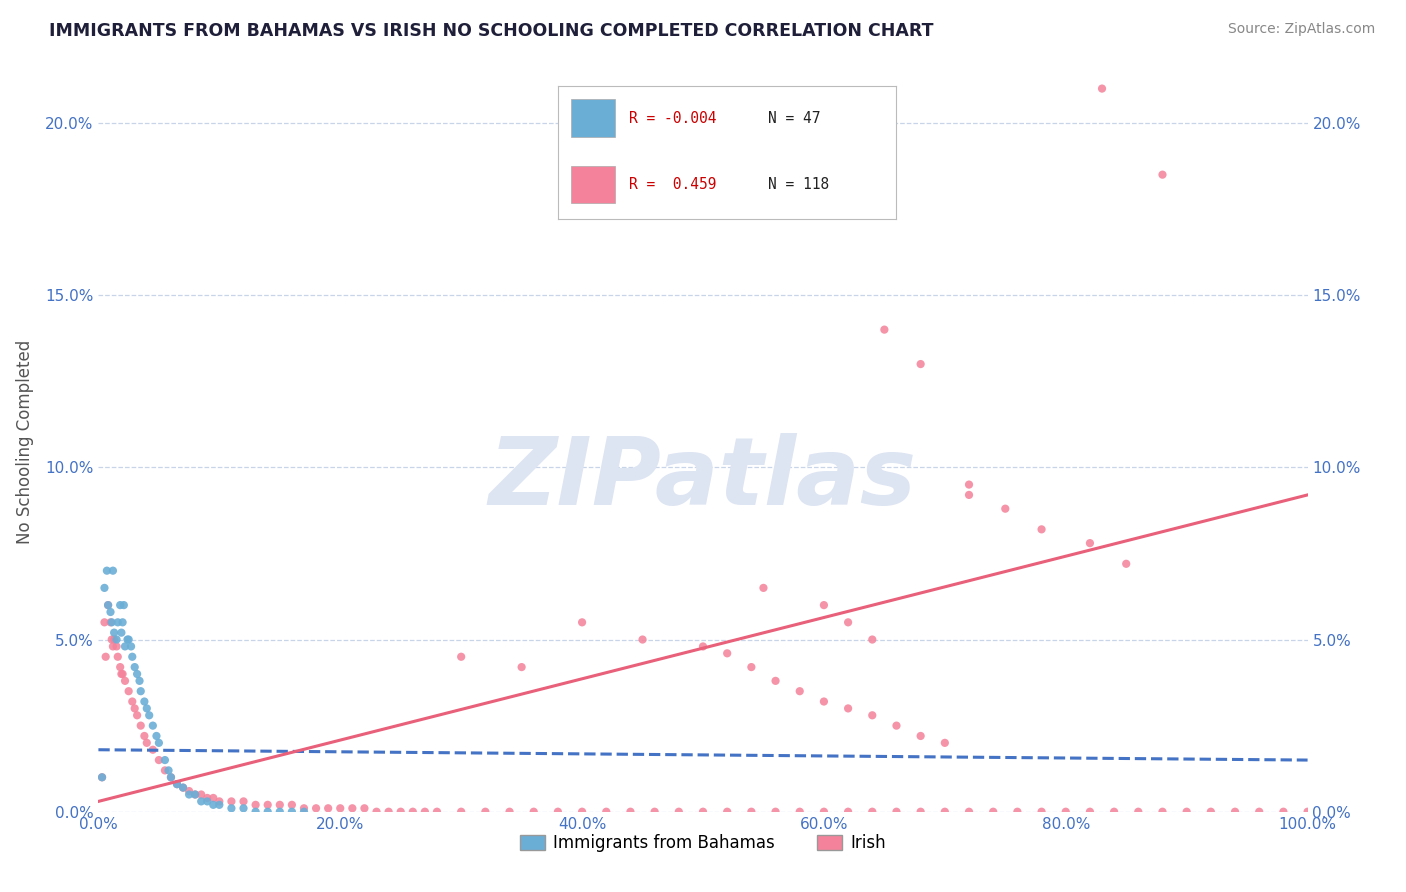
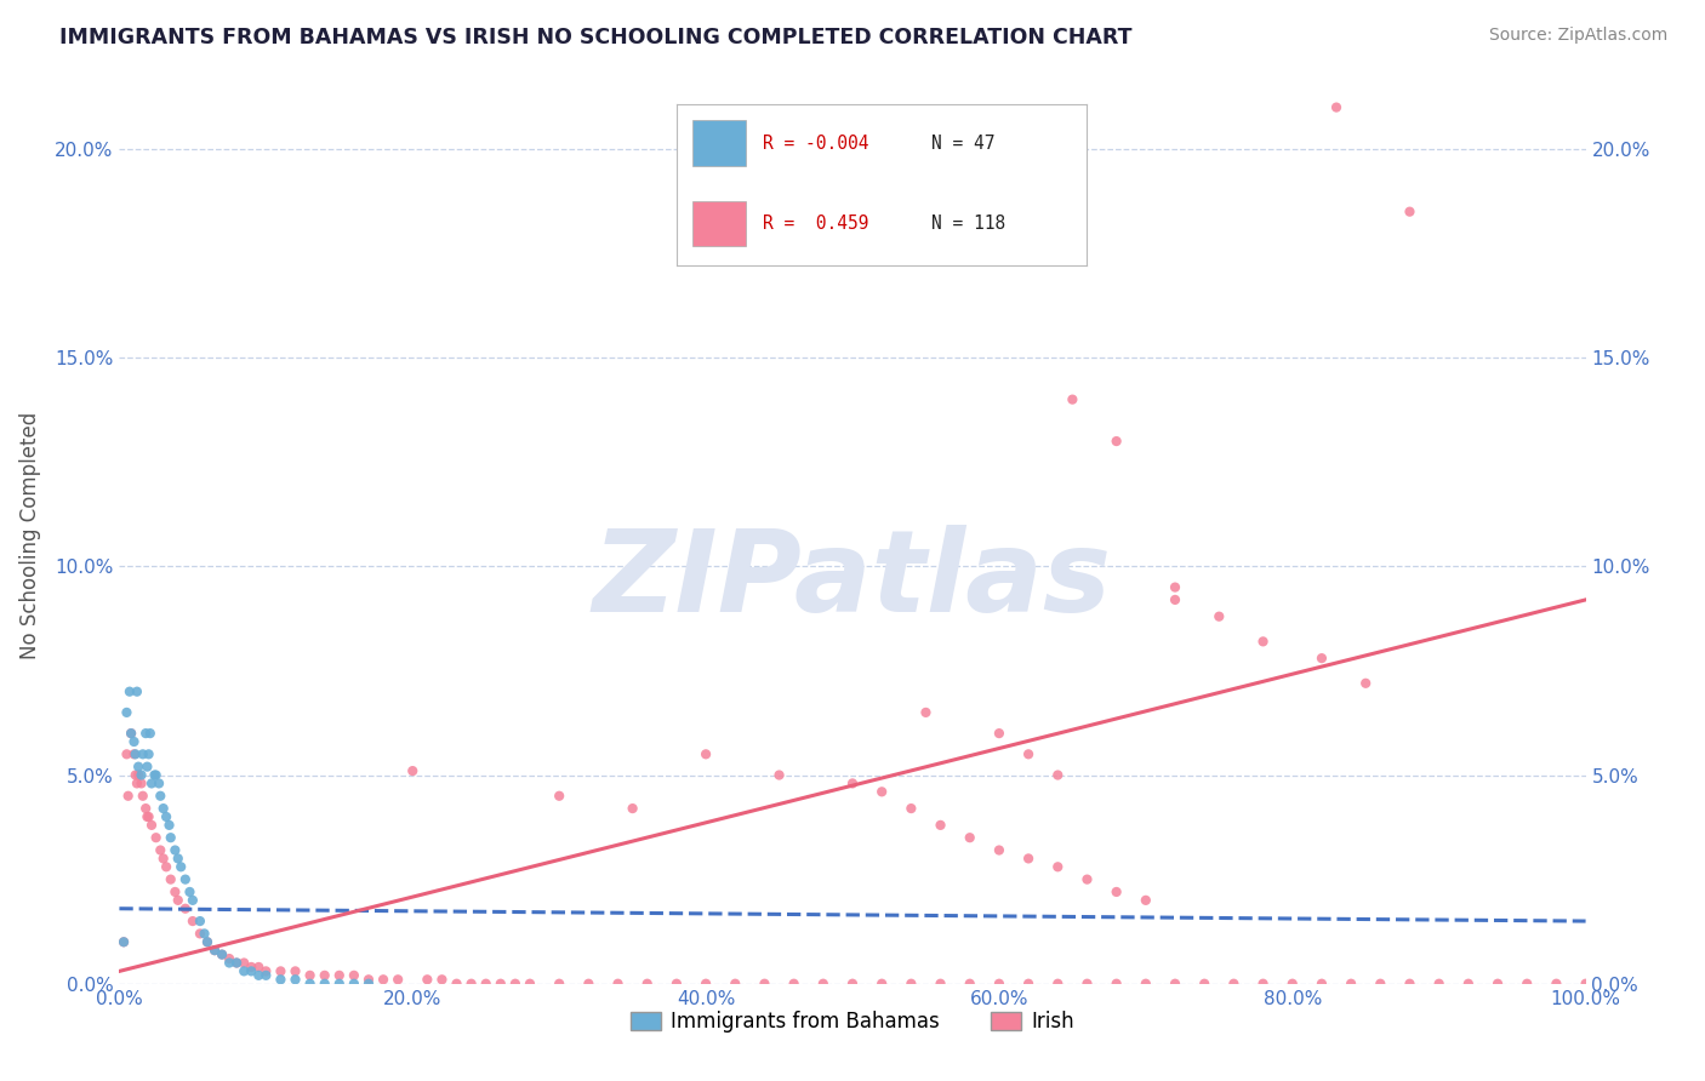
Irish/20.0%: 0.1% -> 5.1%
